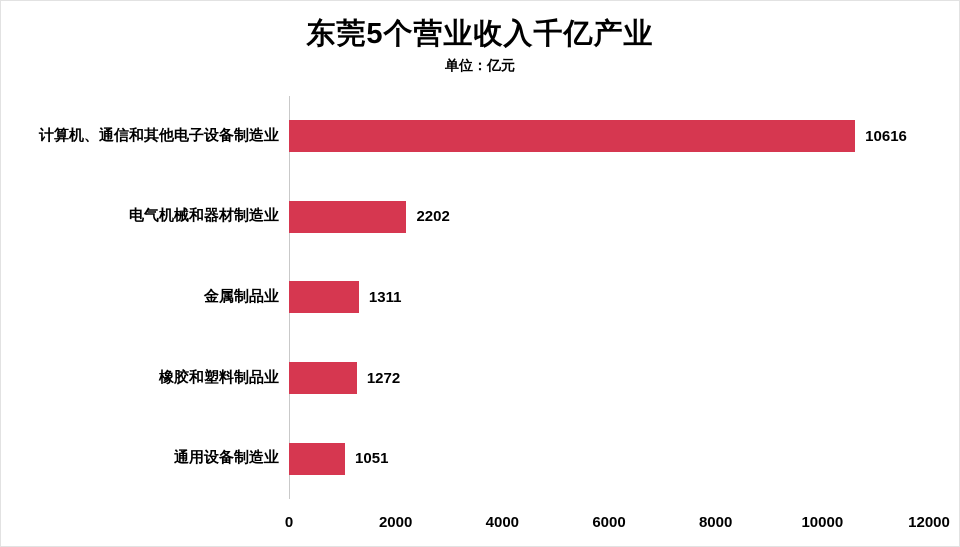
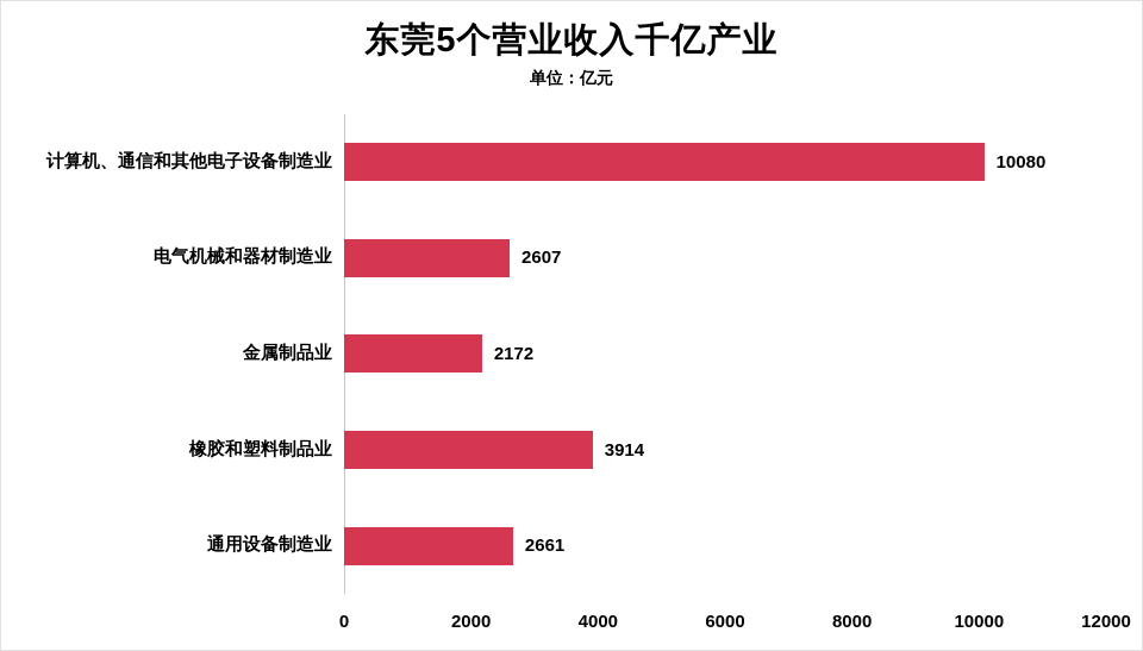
计算机、通信和其他电子设备制造业: 10616 -> 10080
电气机械和器材制造业: 2202 -> 2607
金属制品业: 1311 -> 2172
橡胶和塑料制品业: 1272 -> 3914
通用设备制造业: 1051 -> 2661
